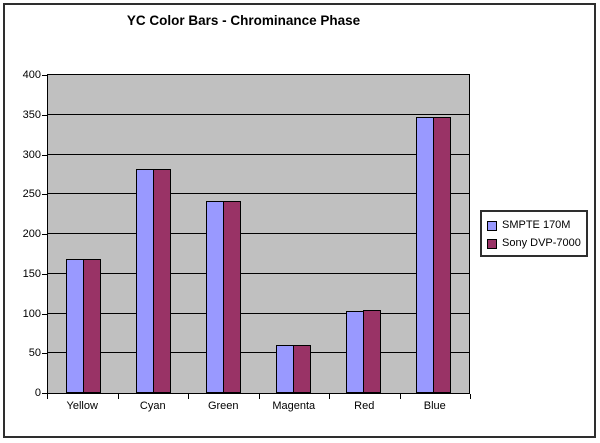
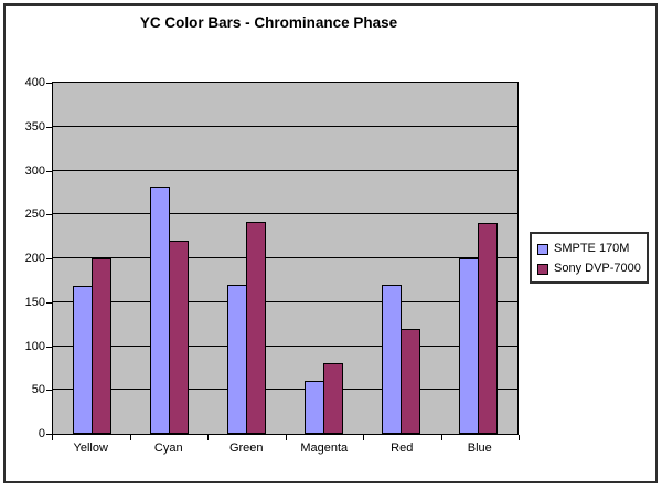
Sony DVP-7000/Yellow: 170 -> 200
Sony DVP-7000/Cyan: 280 -> 220
SMPTE 170M/Green: 240 -> 170
Sony DVP-7000/Magenta: 60 -> 80
SMPTE 170M/Red: 100 -> 170
Sony DVP-7000/Red: 100 -> 120
SMPTE 170M/Blue: 350 -> 200
Sony DVP-7000/Blue: 350 -> 240
